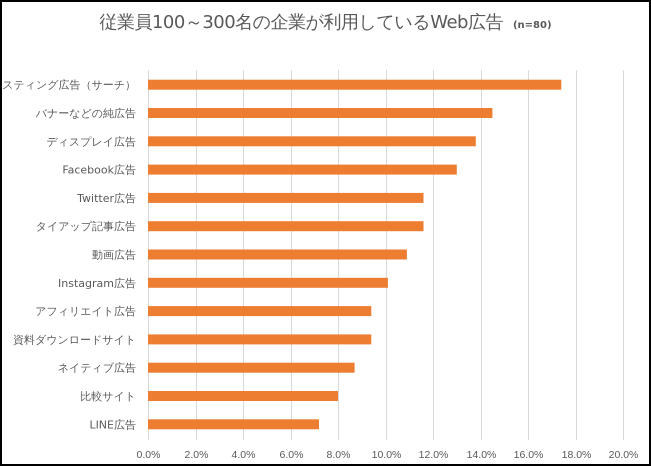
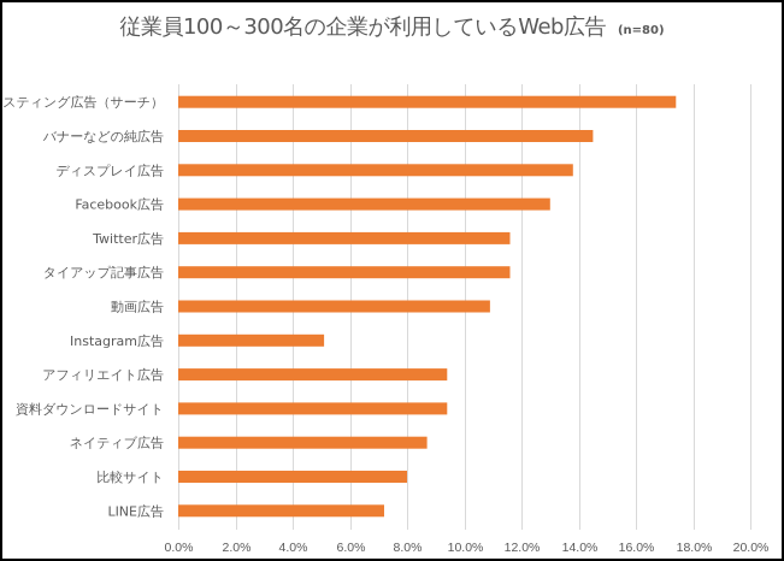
Instagram広告: 10.1% -> 5.1%
